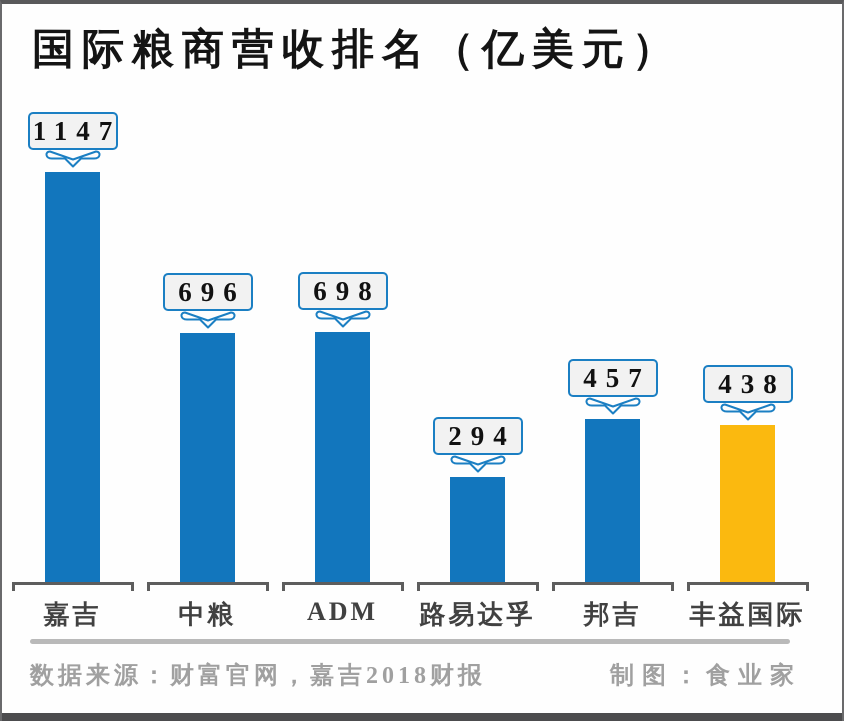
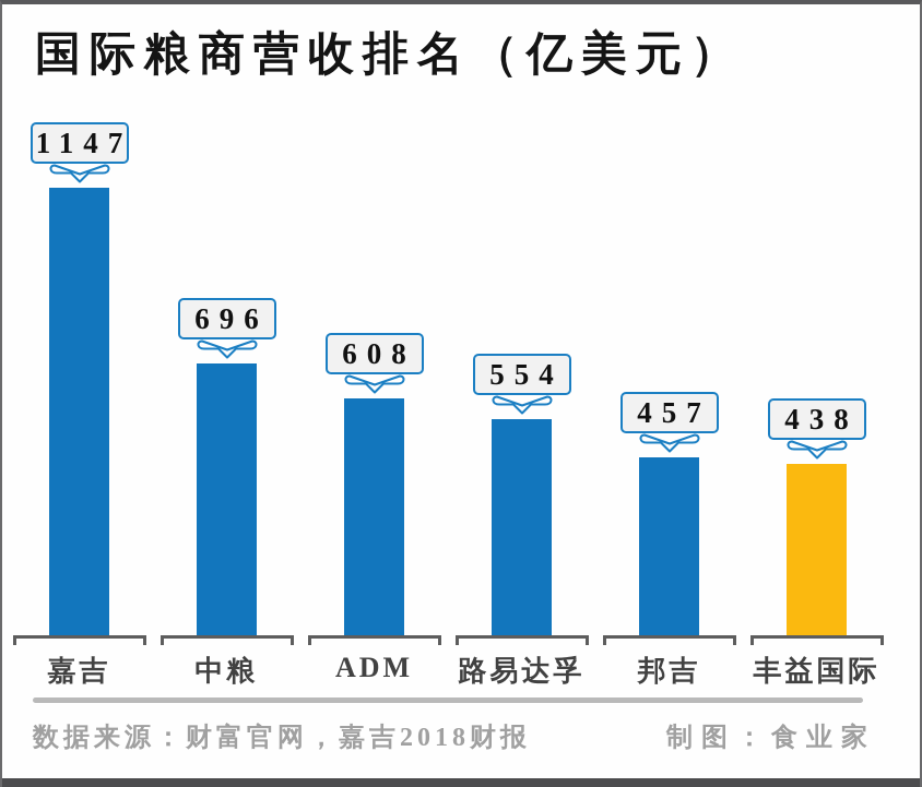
ADM: 698 -> 608
路易达孚: 294 -> 554
